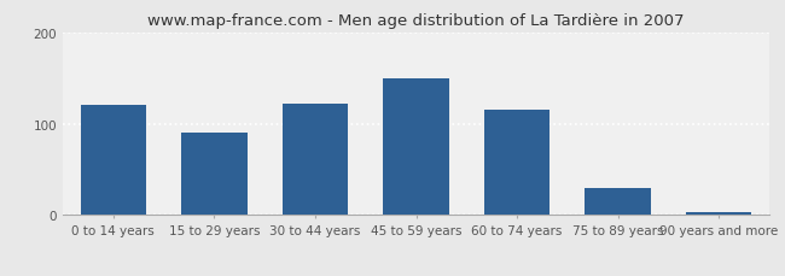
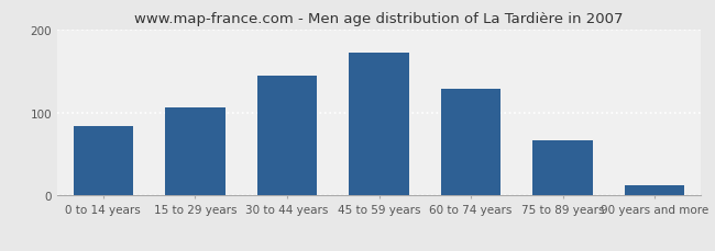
0 to 14 years: 120 -> 84
15 to 29 years: 90 -> 106
30 to 44 years: 122 -> 144
45 to 59 years: 150 -> 172
60 to 74 years: 115 -> 128
75 to 89 years: 30 -> 66
90 years and more: 3 -> 12
